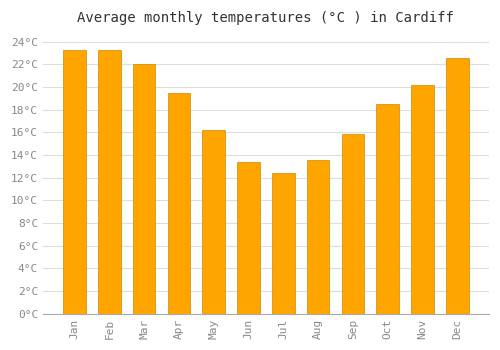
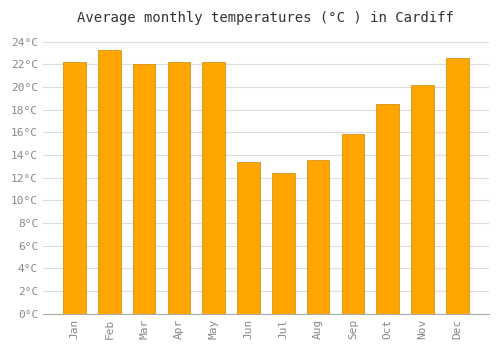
Jan: 23.3°C -> 22.2°C
Apr: 19.5°C -> 22.2°C
May: 16.2°C -> 22.2°C
